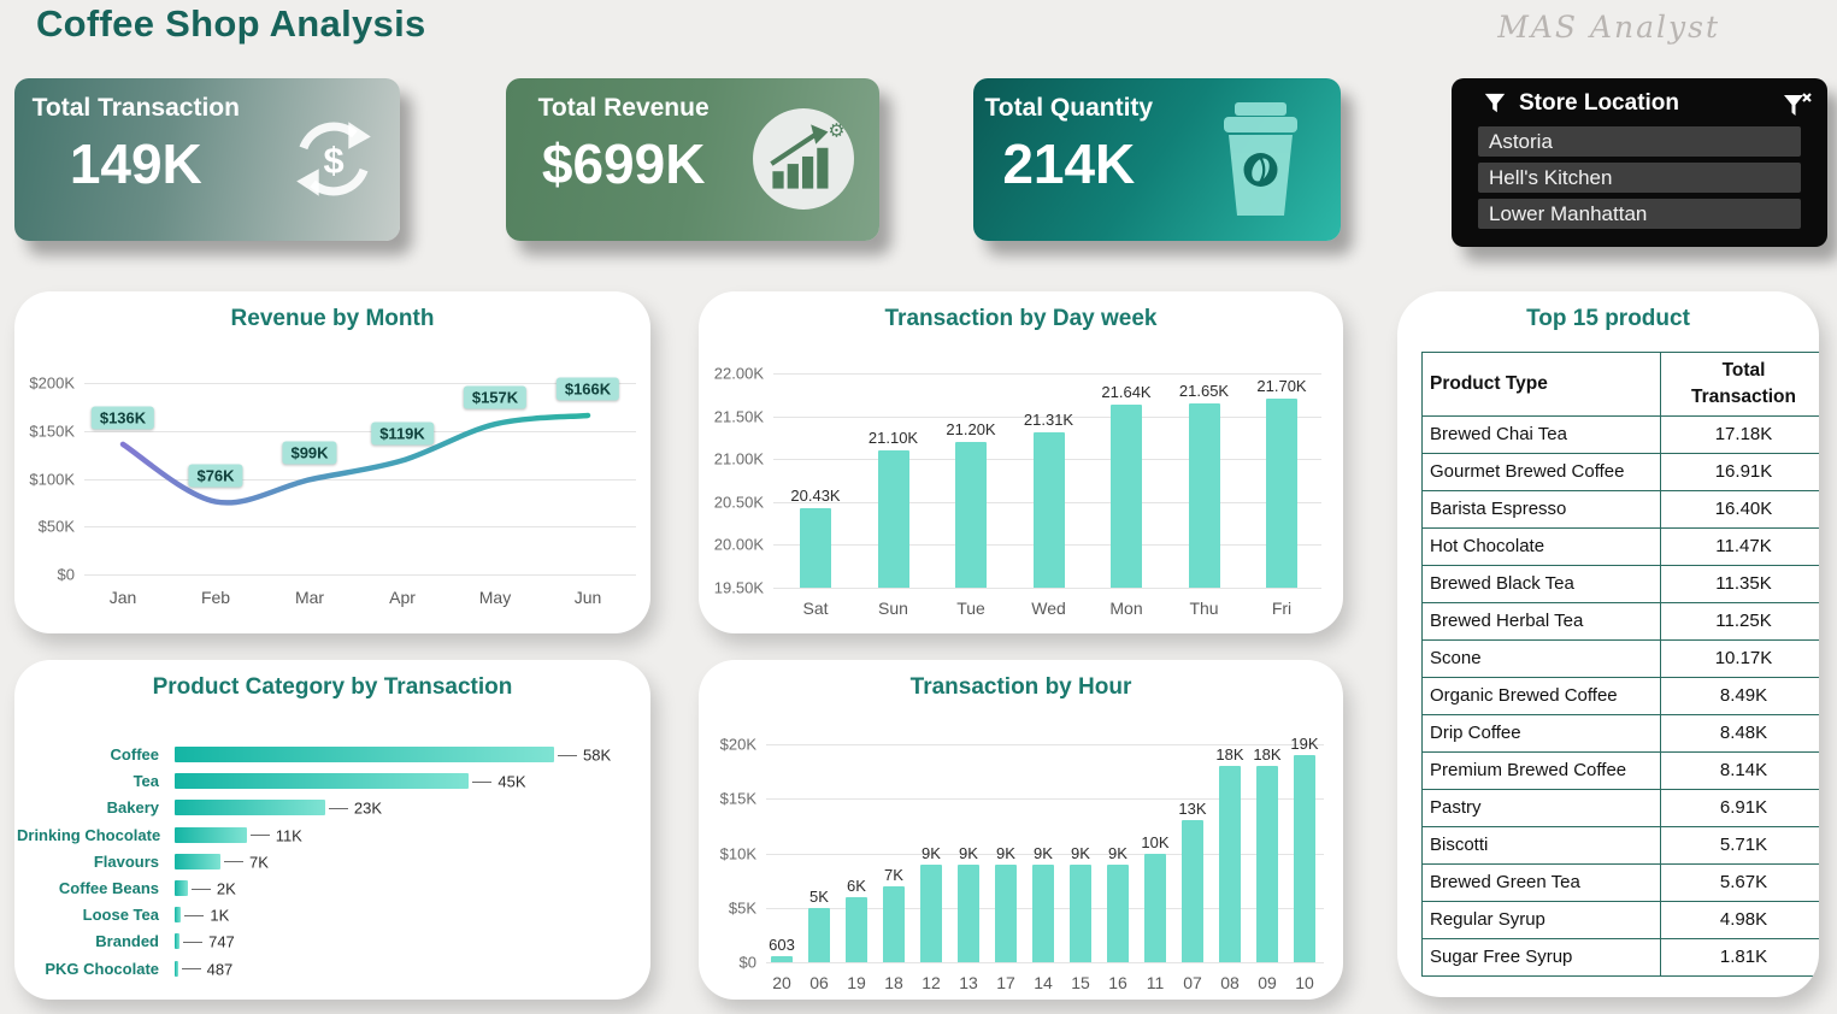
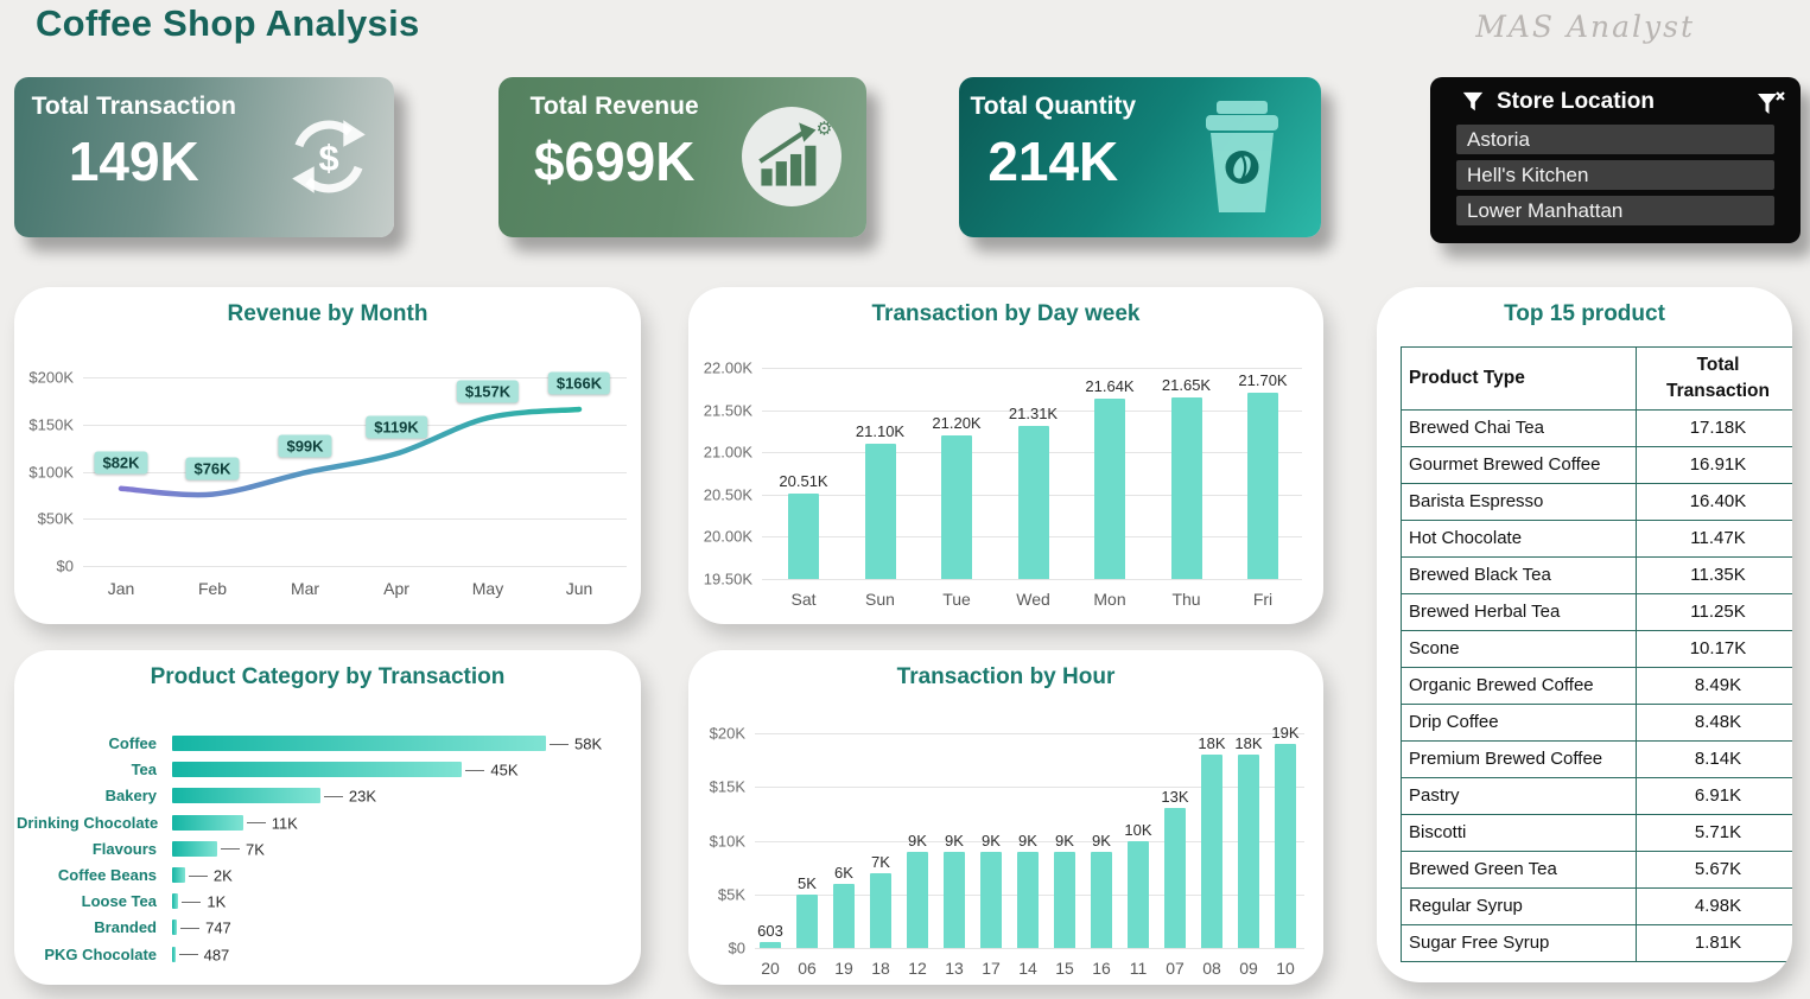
Revenue by Month/Jan: $136K -> $82K
Transaction by Day week/Sat: 20.43K -> 20.51K
